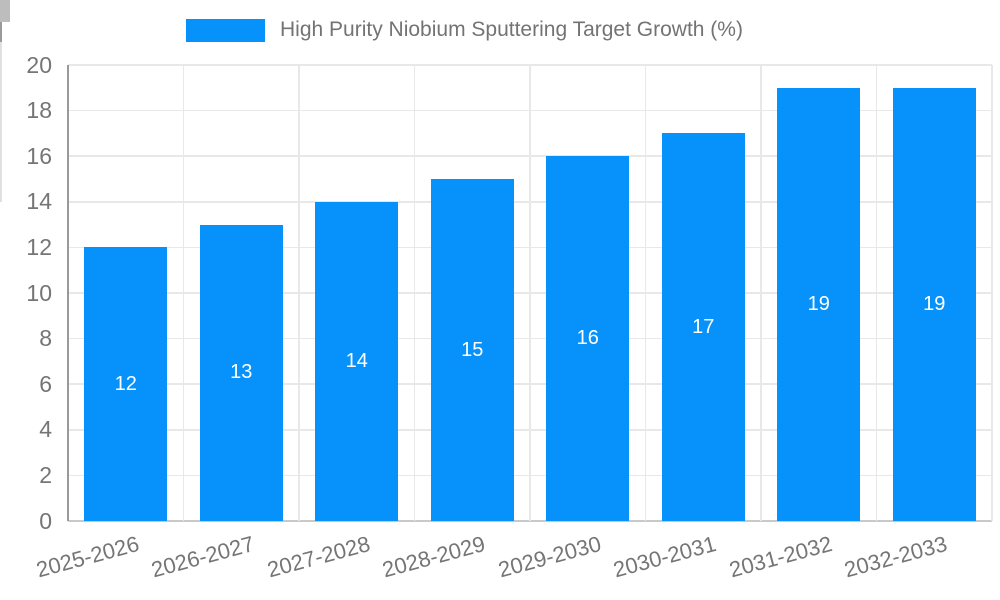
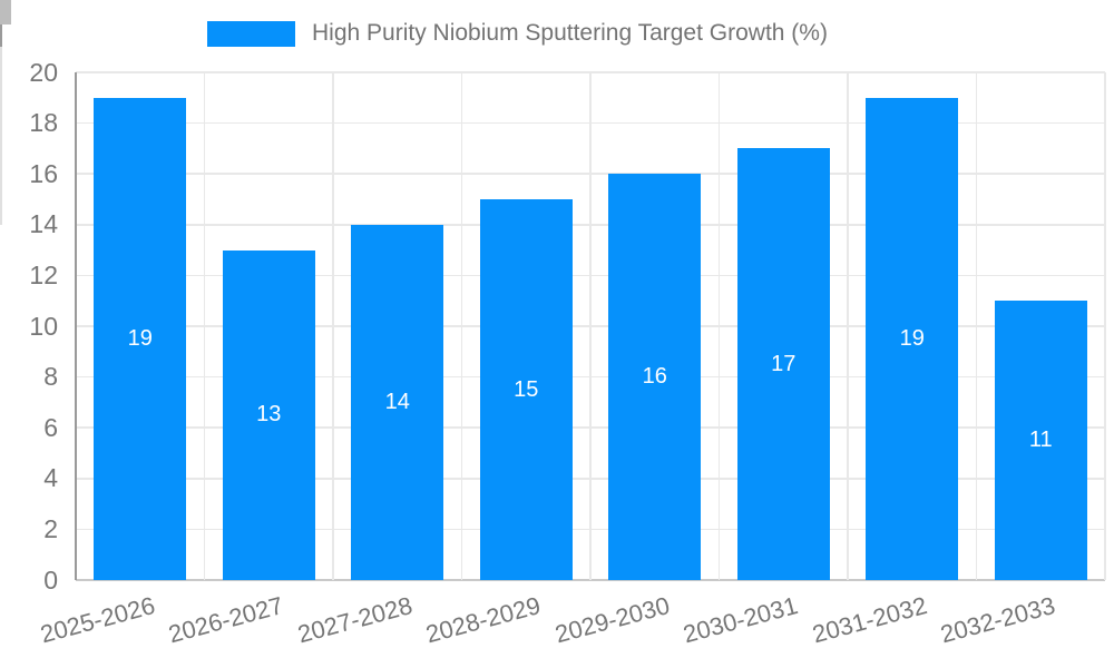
2025-2026: 12 -> 19
2032-2033: 19 -> 11
